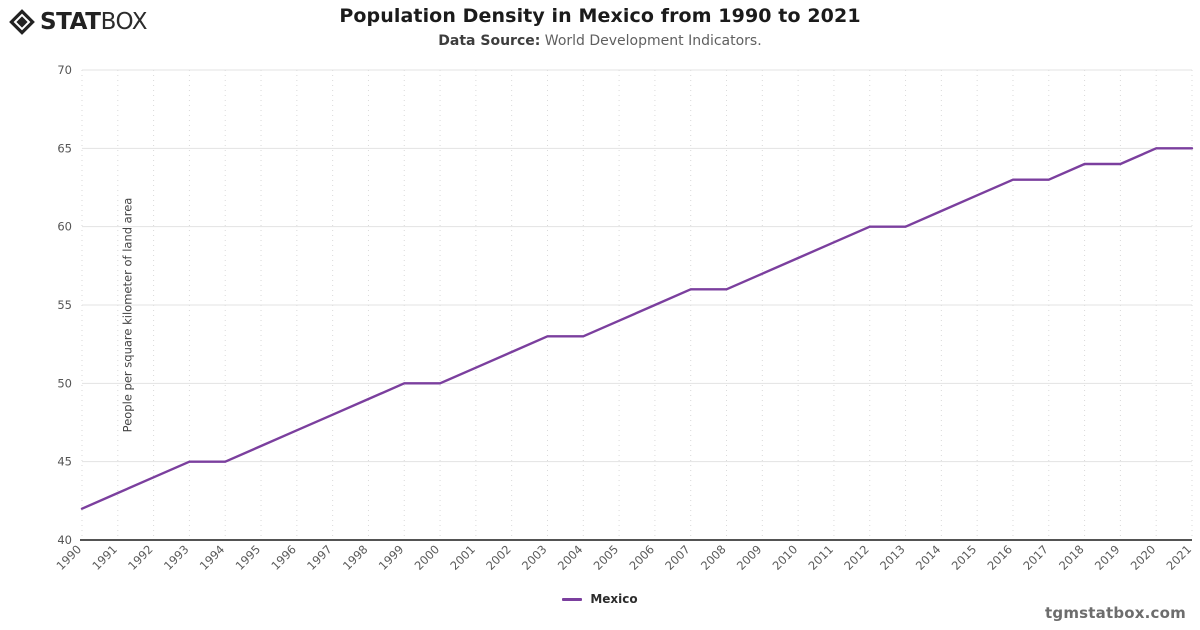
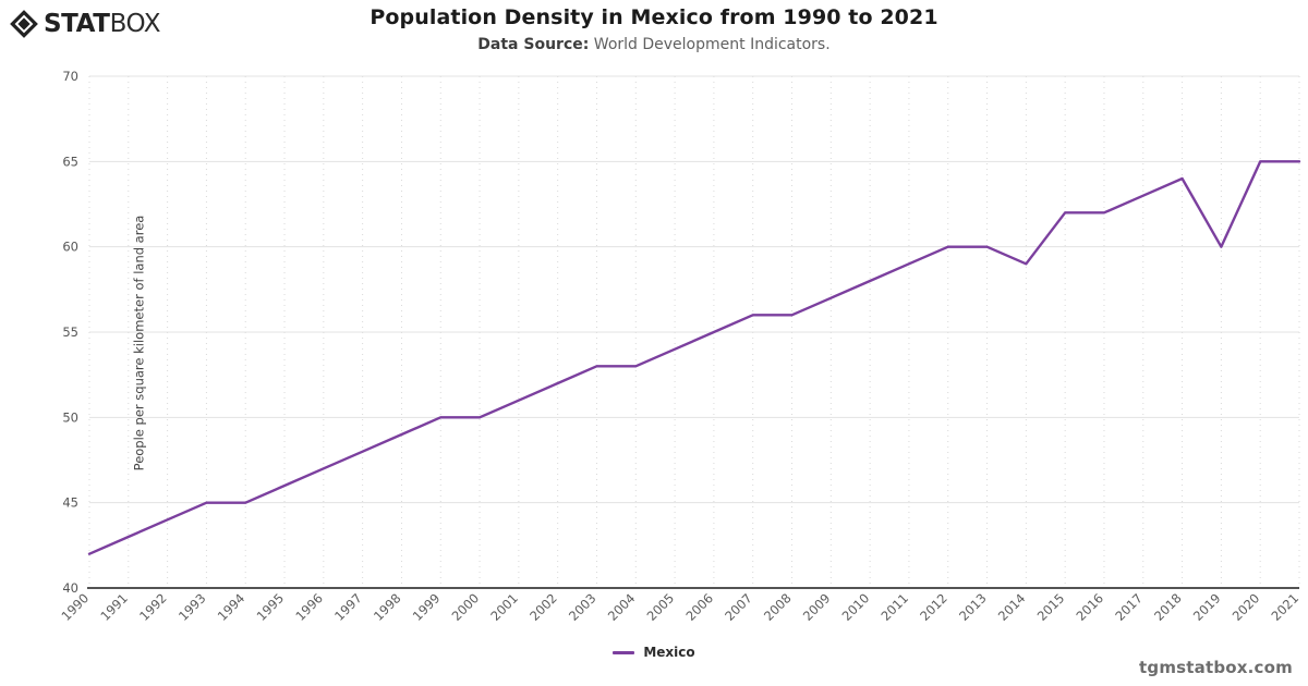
2014: 61 -> 59
2016: 63 -> 62
2019: 64 -> 60
